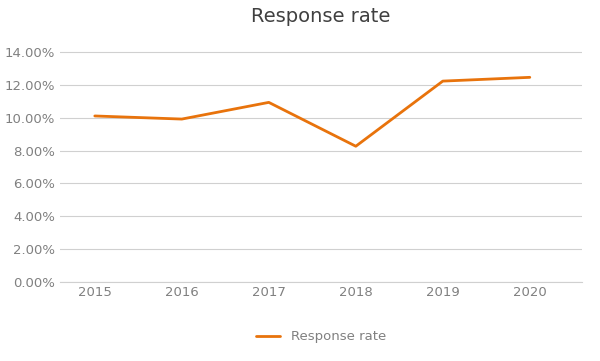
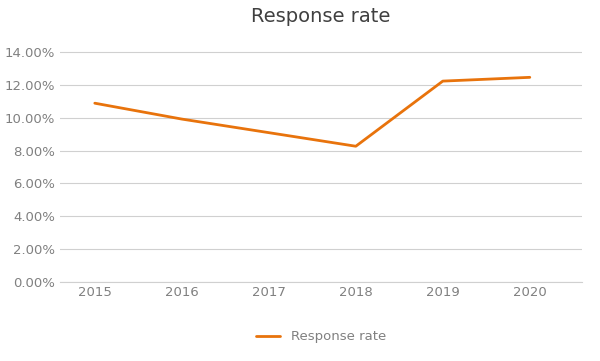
2015: 10.1% -> 10.9%
2017: 11.0% -> 9.1%
